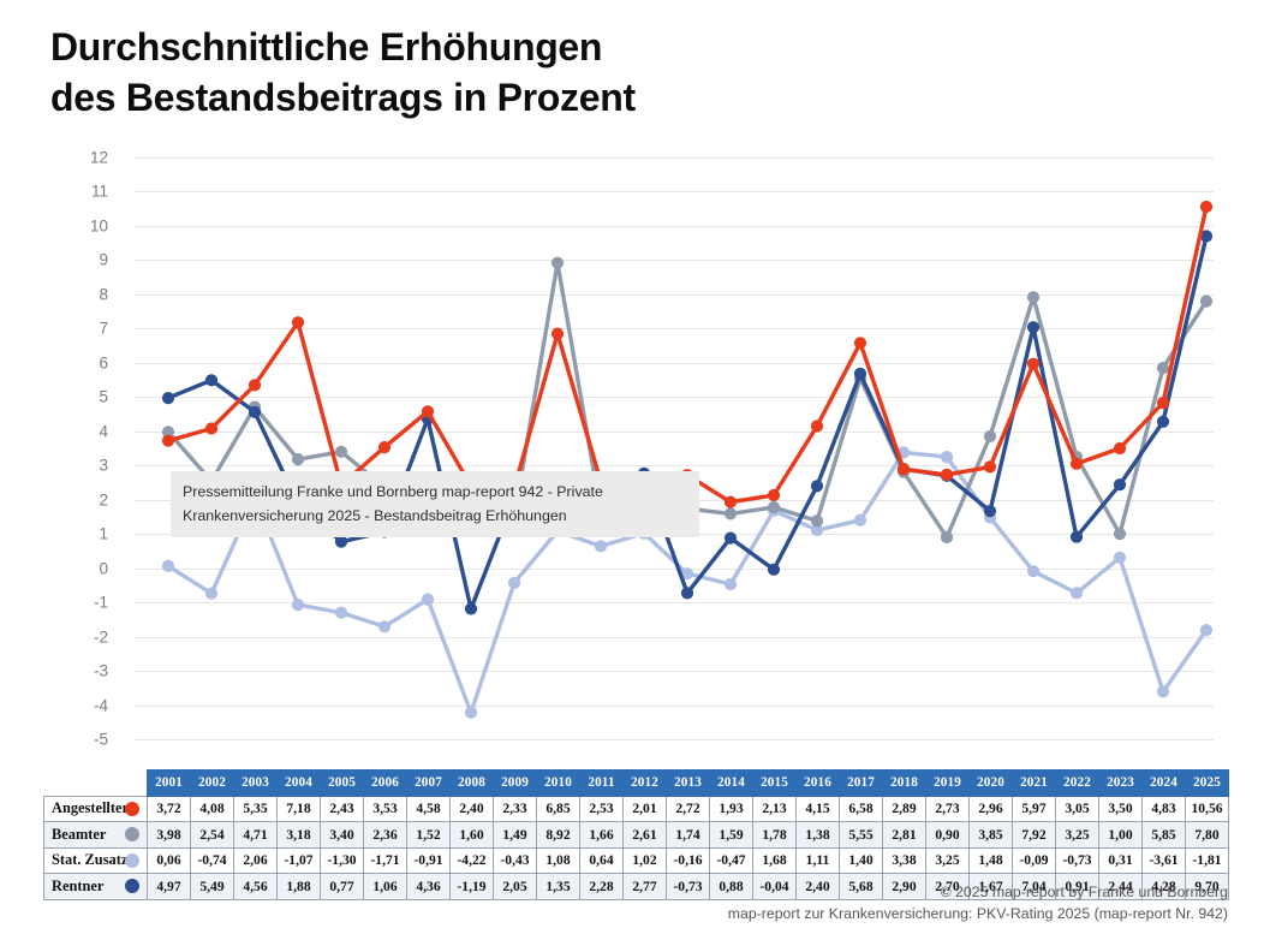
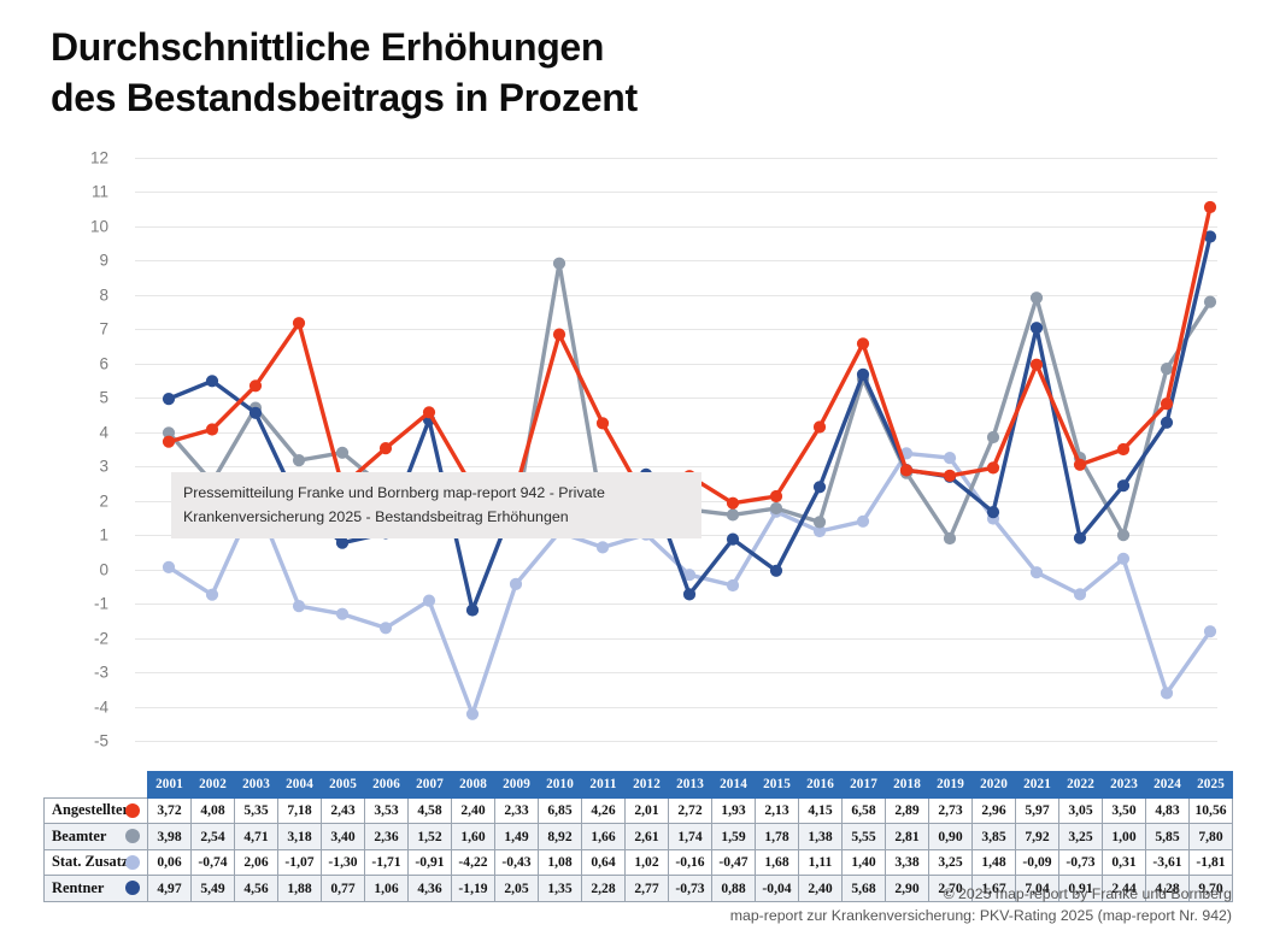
Angestellter/2011: 2,53 -> 4,26
